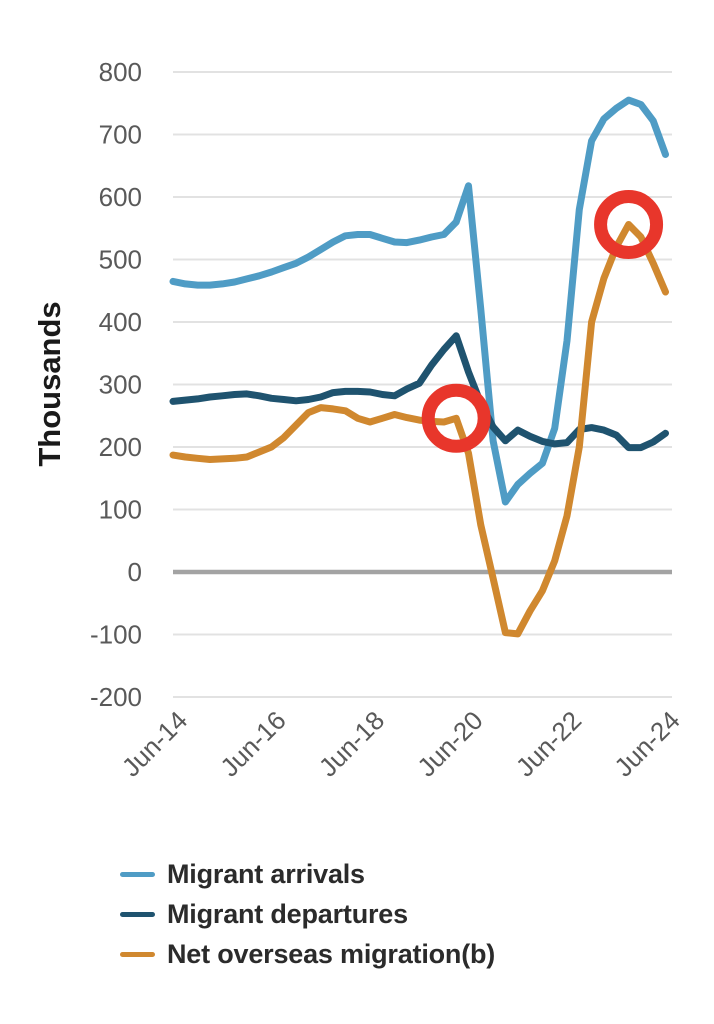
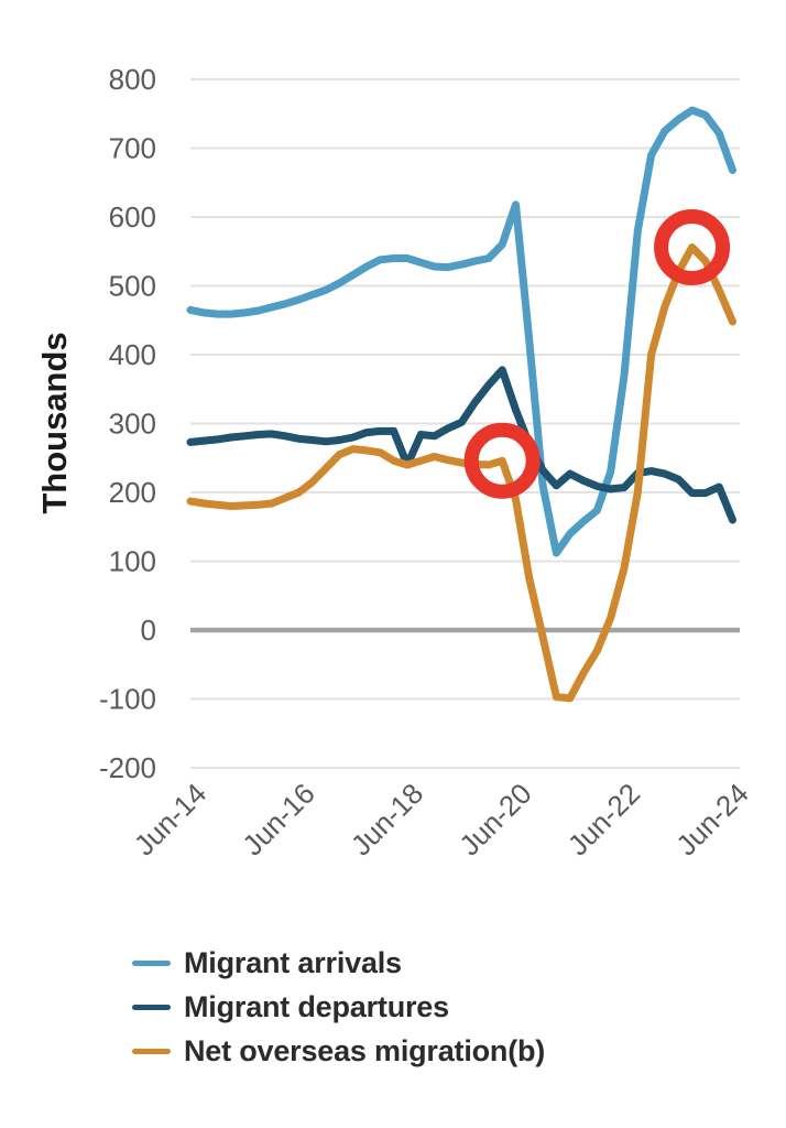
Migrant departures/Jun-18: 290 -> 240
Migrant departures/Jun-24: 220 -> 160
